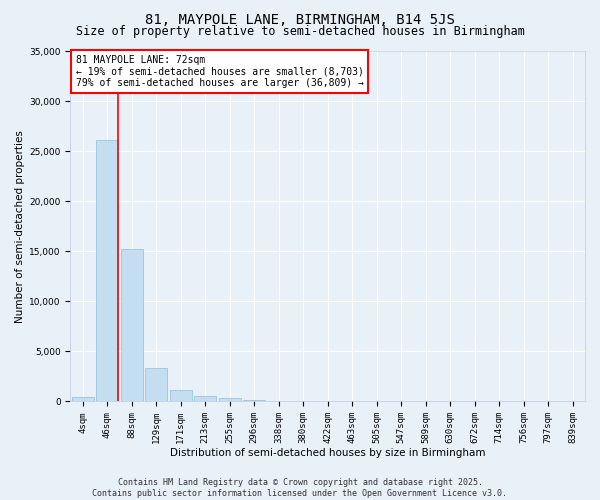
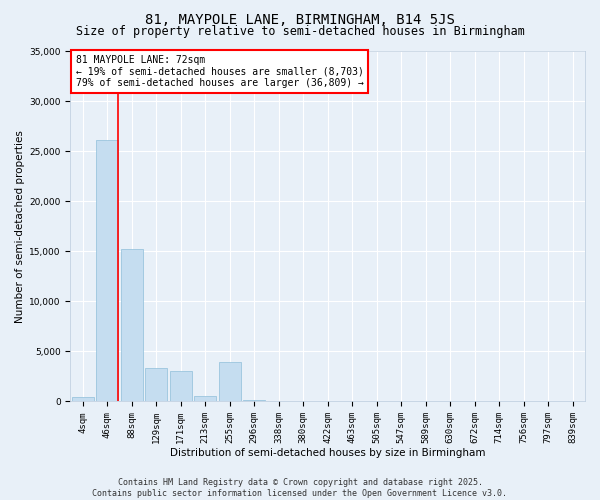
171sqm: 1,100 -> 3,000
255sqm: 400 -> 3,900
